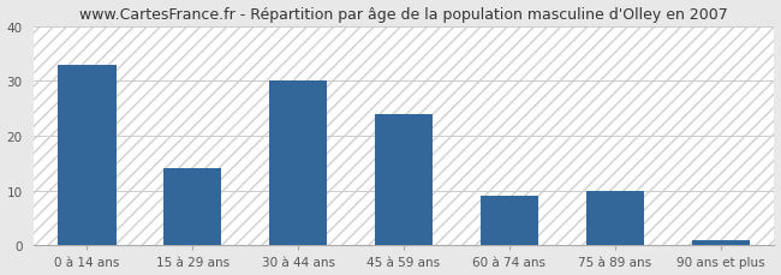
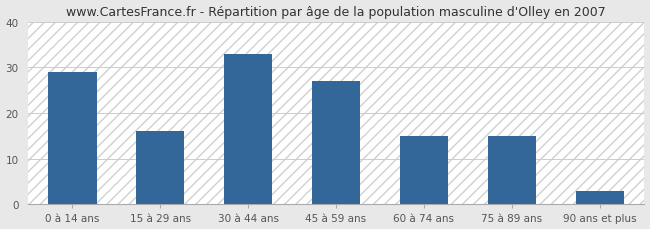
0 à 14 ans: 33 -> 29
15 à 29 ans: 14 -> 16
30 à 44 ans: 30 -> 33
45 à 59 ans: 24 -> 27
60 à 74 ans: 9 -> 15
75 à 89 ans: 10 -> 15
90 ans et plus: 1 -> 3
